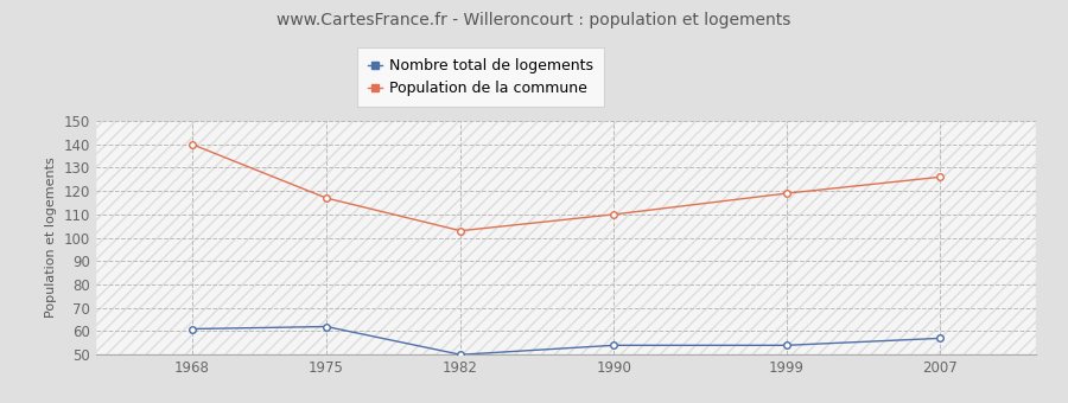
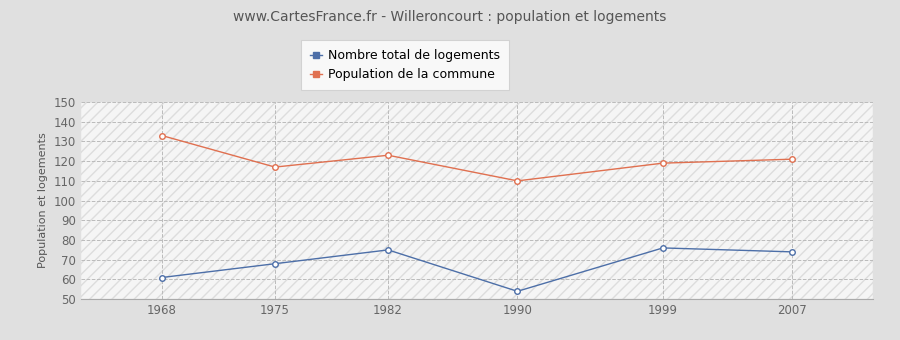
Population de la commune/1968: 140 -> 133
Nombre total de logements/1975: 62 -> 68
Nombre total de logements/1982: 50 -> 75
Population de la commune/1982: 103 -> 123
Nombre total de logements/1999: 54 -> 76
Nombre total de logements/2007: 57 -> 74
Population de la commune/2007: 126 -> 121
